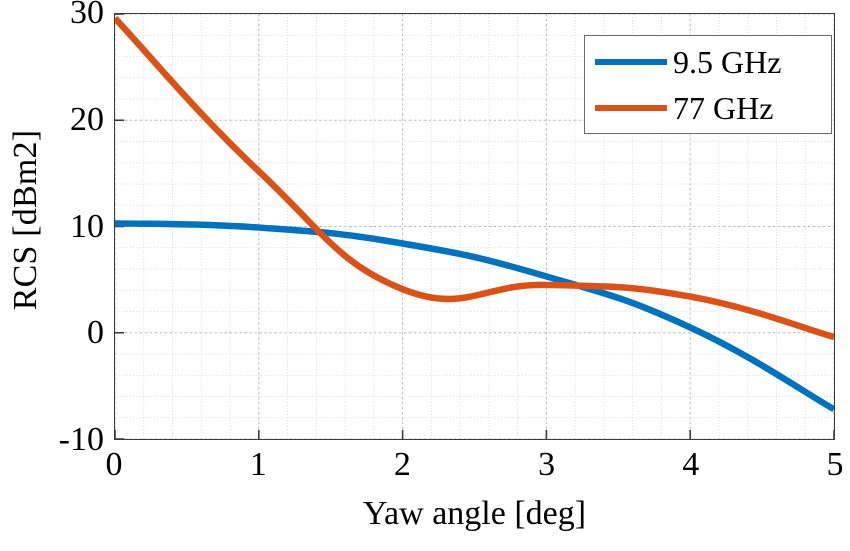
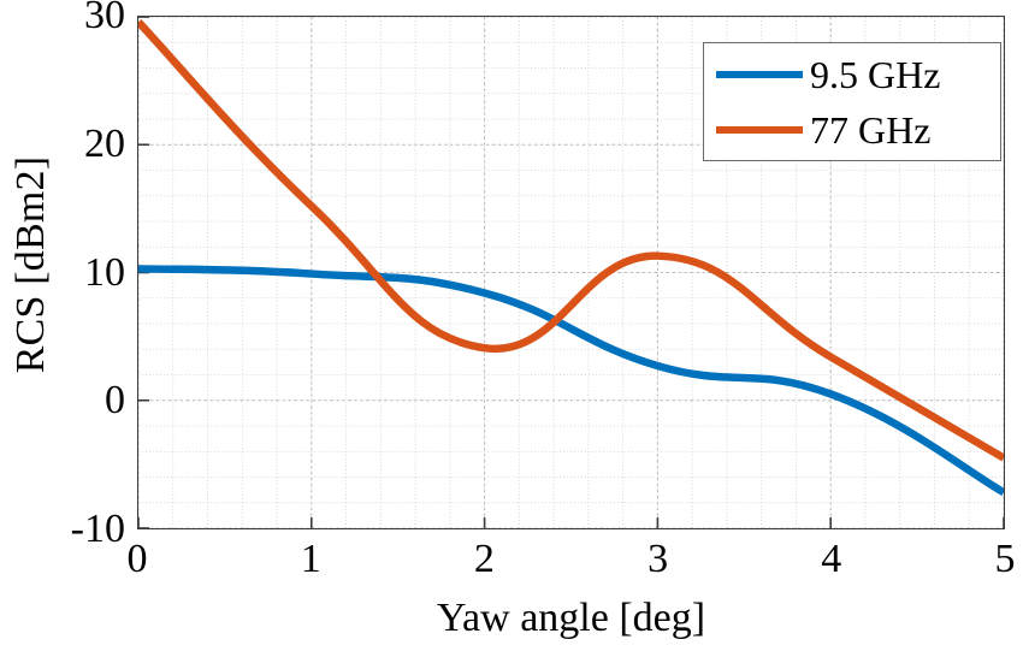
9.5 GHz/3: 5.3 -> 2.7
77 GHz/3: 4.5 -> 11.3
77 GHz/5: -0.4 -> -4.5
